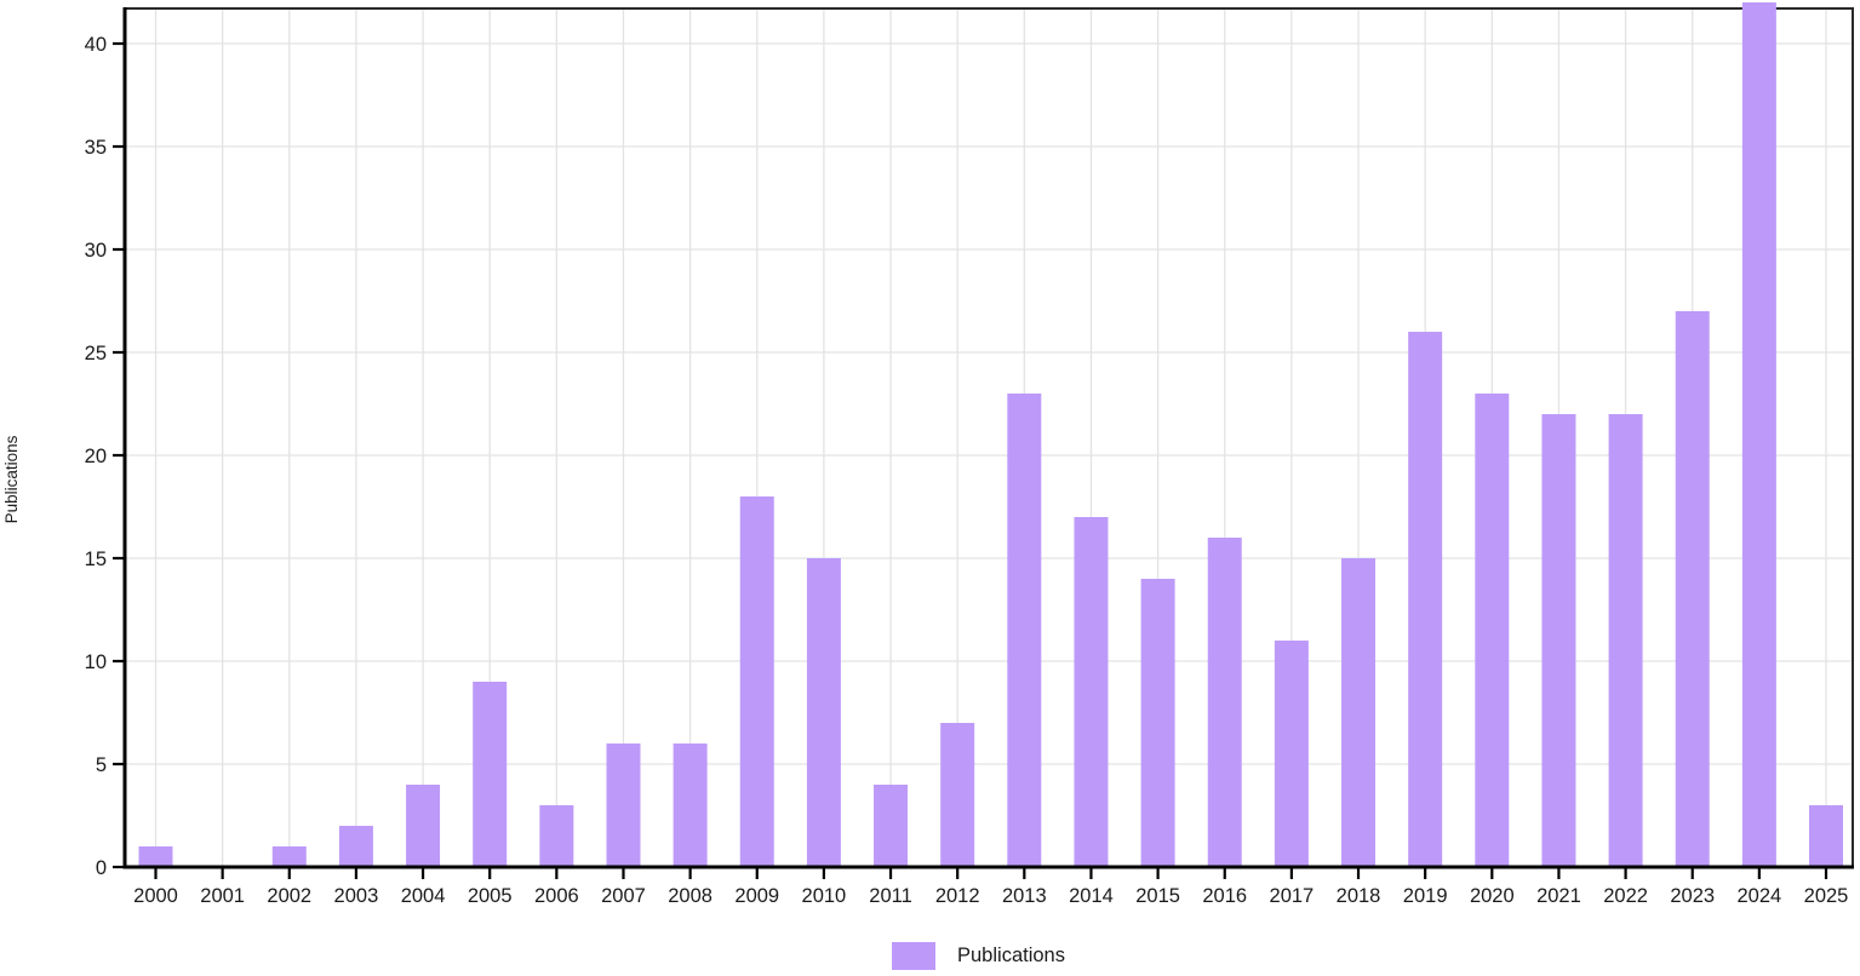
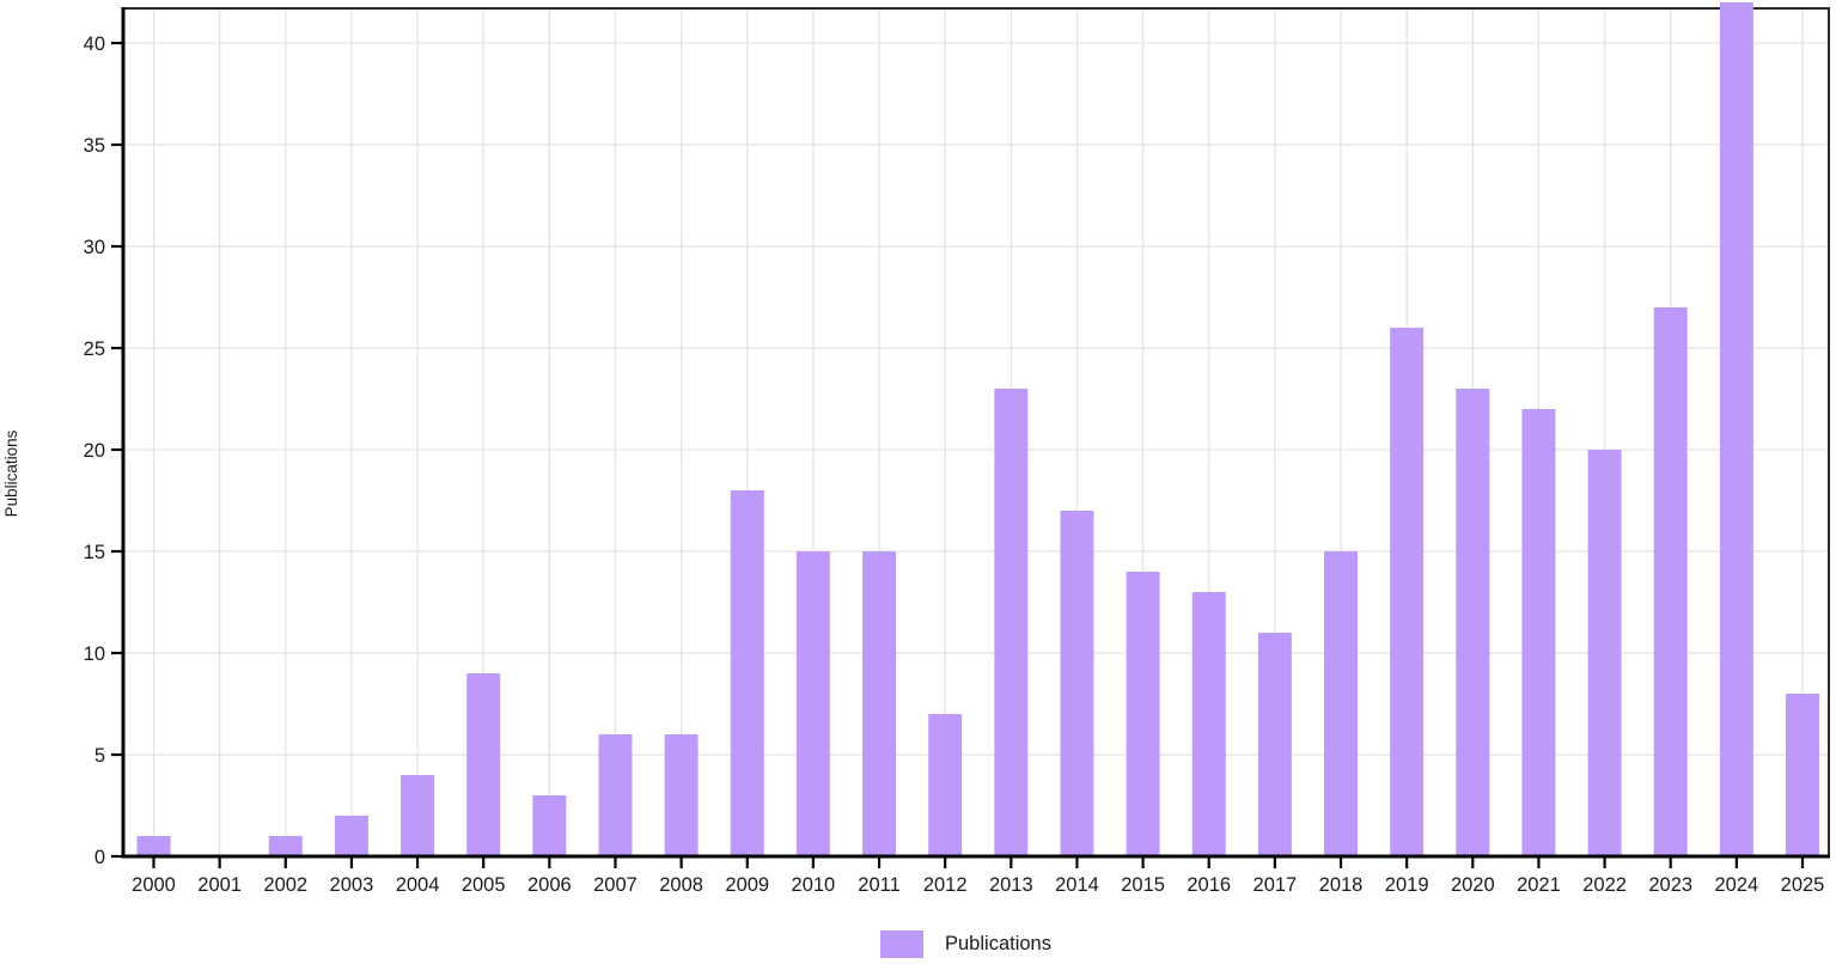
2011: 4 -> 15
2016: 16 -> 13
2022: 22 -> 20
2025: 3 -> 8
